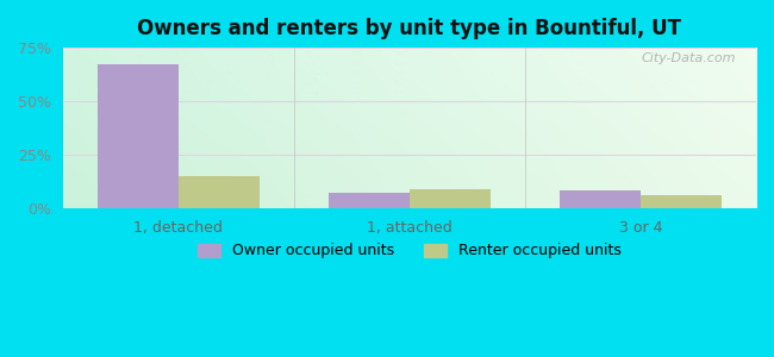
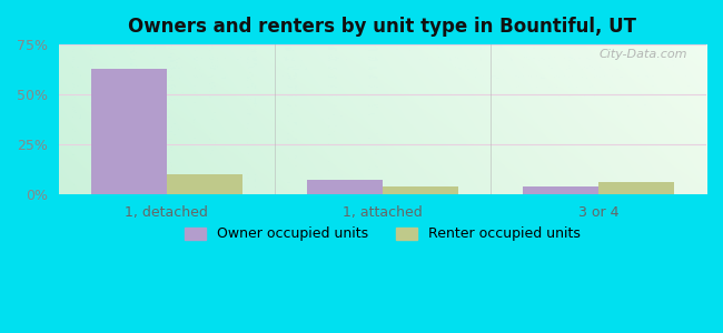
Owner occupied units/1, detached: 67% -> 63%
Renter occupied units/1, detached: 15% -> 10%
Renter occupied units/1, attached: 9% -> 4%
Owner occupied units/3 or 4: 8% -> 4%
